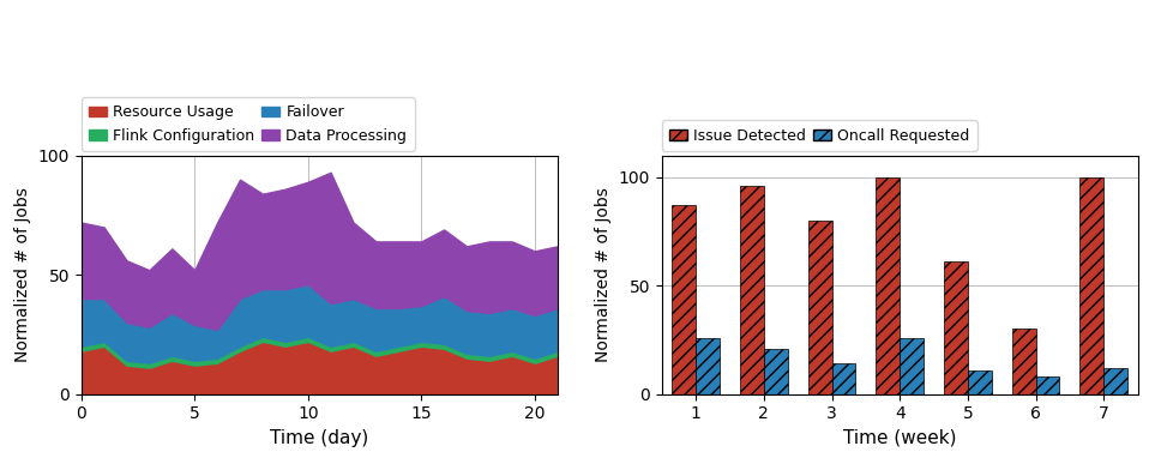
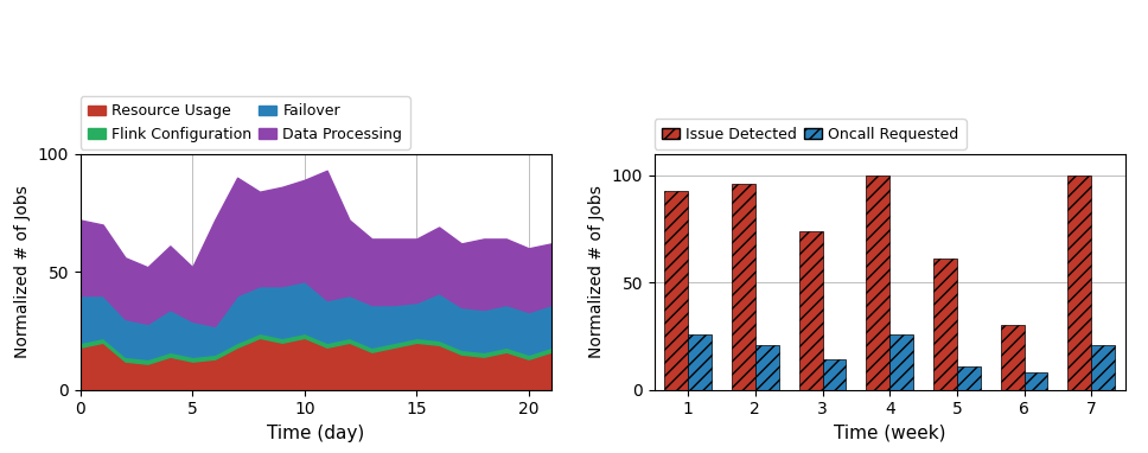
Issue Detected/1: 87 -> 93
Issue Detected/3: 80 -> 74
Oncall Requested/7: 12 -> 21
